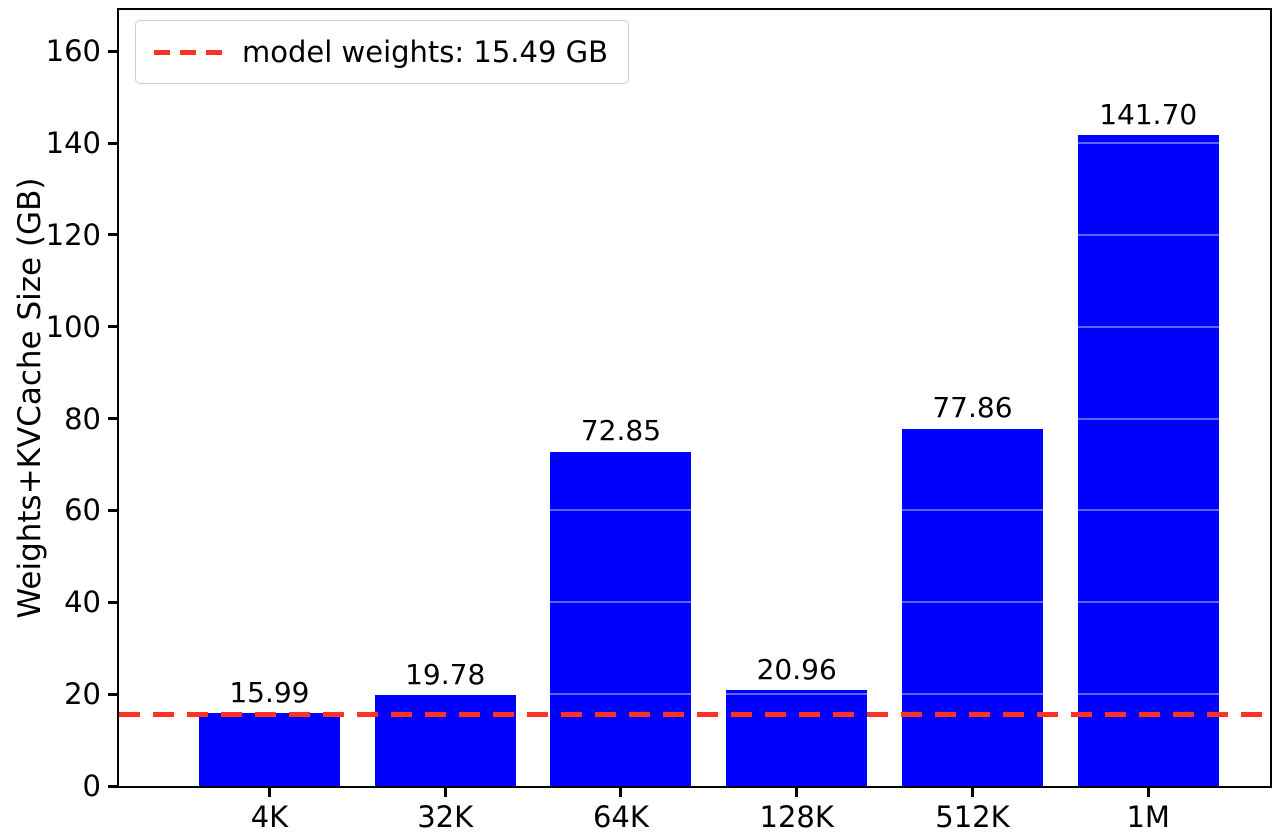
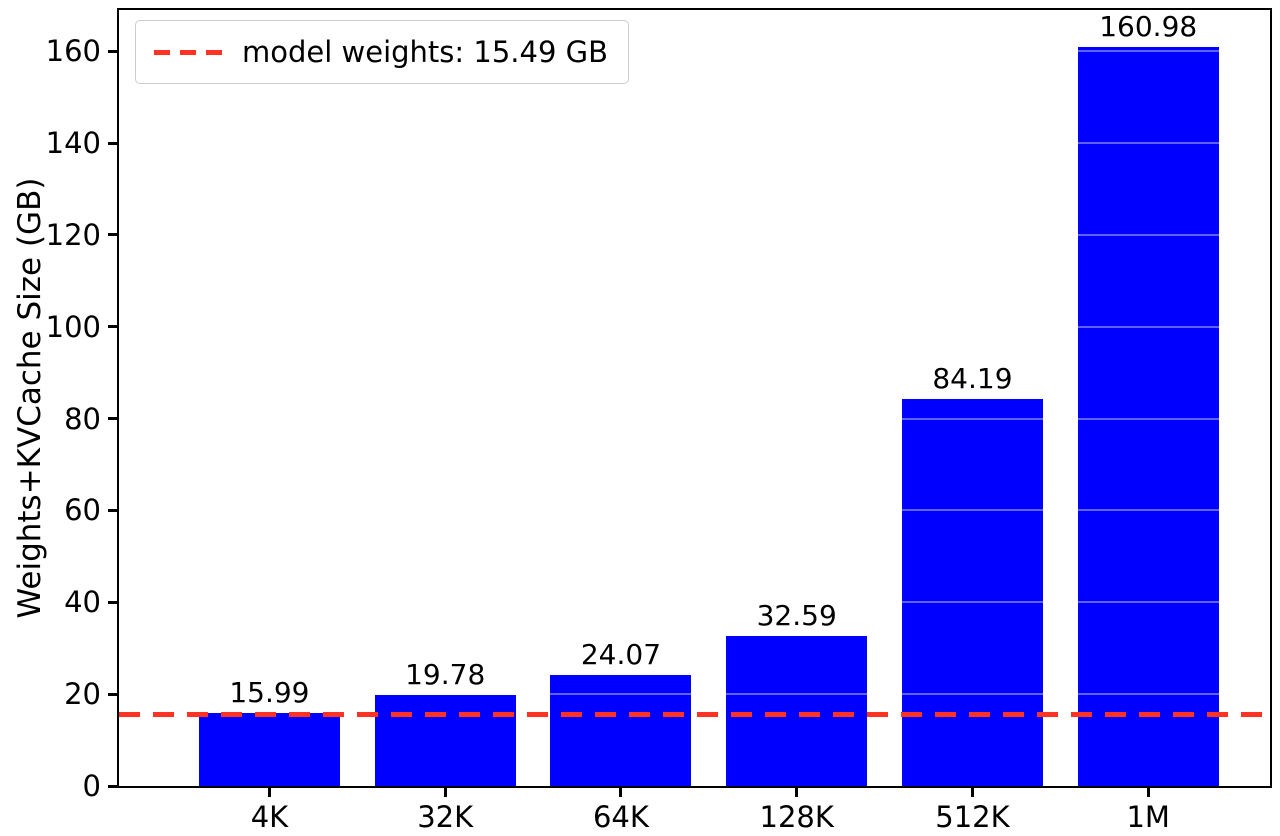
64K: 72.85 -> 24.07
128K: 20.96 -> 32.59
512K: 77.86 -> 84.19
1M: 141.70 -> 160.98
